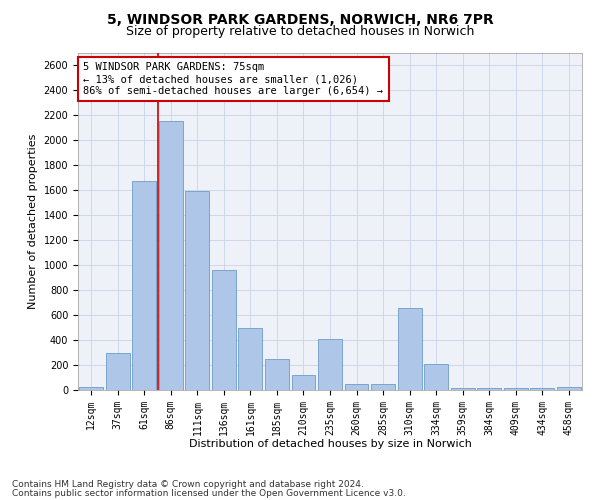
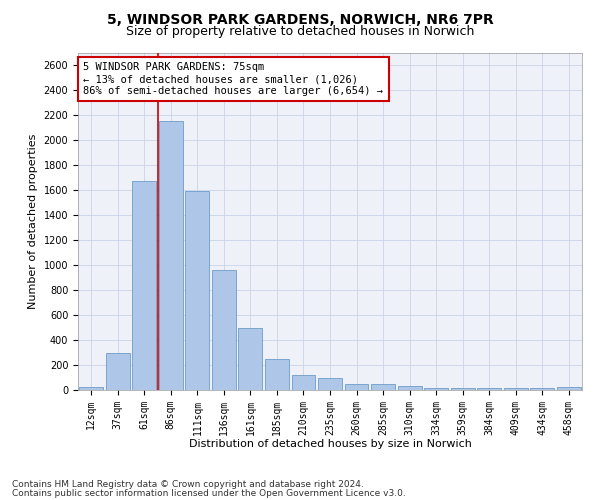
235sqm: 410 -> 100
310sqm: 660 -> 40
334sqm: 210 -> 20
